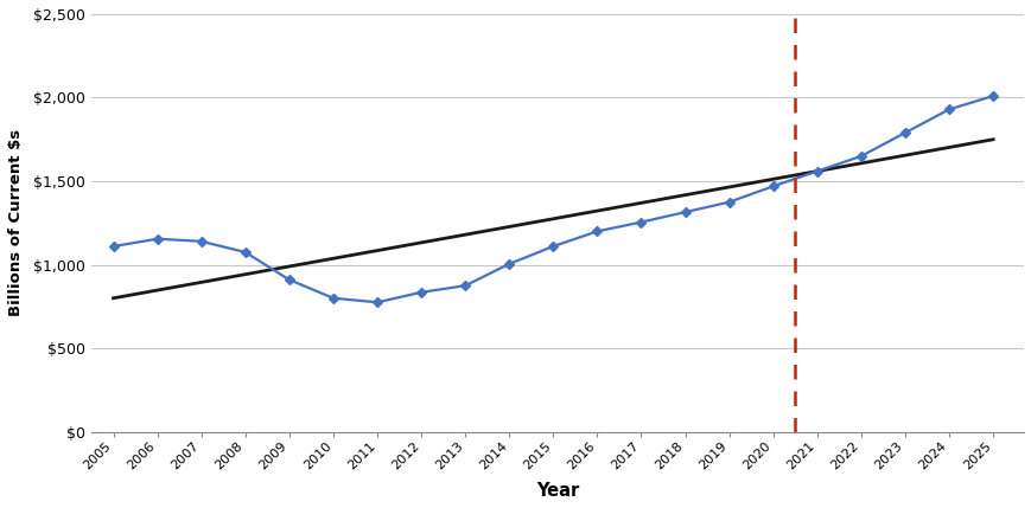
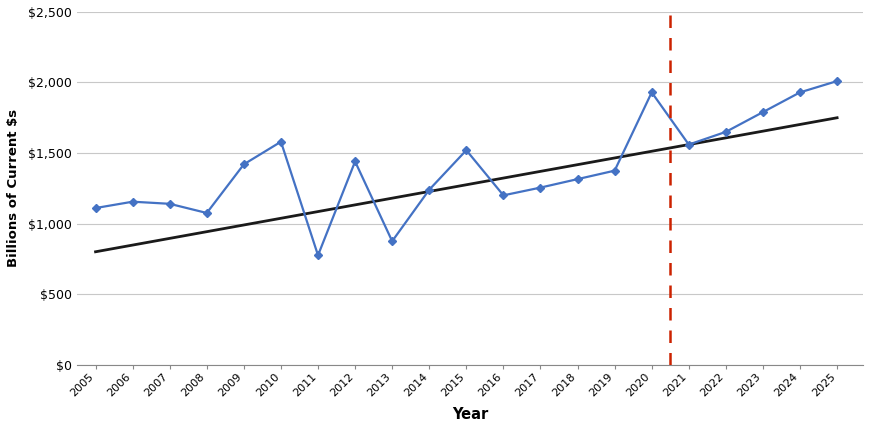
2009: $910 -> $1,420
2010: $800 -> $1,580
2012: $840 -> $1,440
2014: $1,000 -> $1,240
2015: $1,110 -> $1,520
2020: $1,470 -> $1,930
